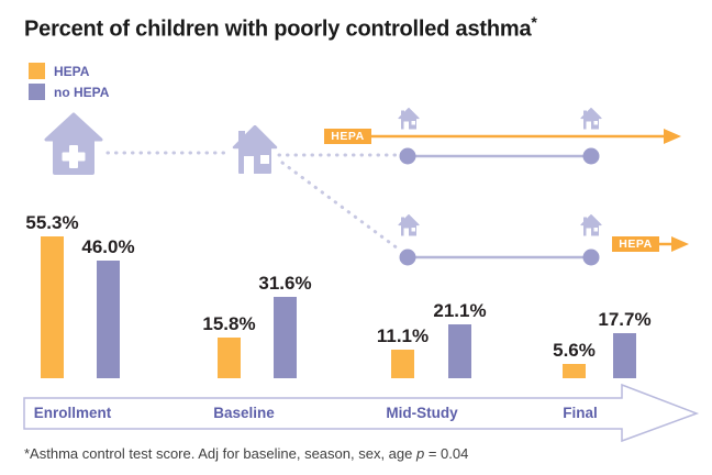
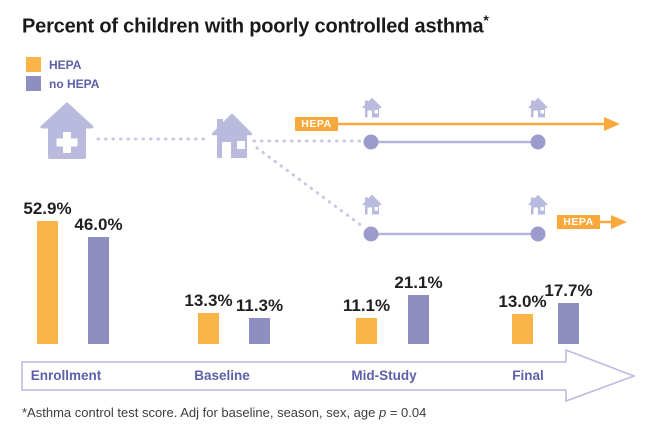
HEPA/Enrollment: 55.3% -> 52.9%
HEPA/Baseline: 15.8% -> 13.3%
no HEPA/Baseline: 31.6% -> 11.3%
HEPA/Final: 5.6% -> 13.0%
